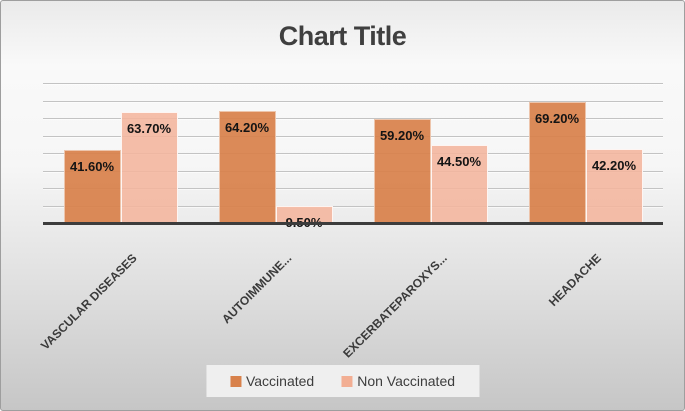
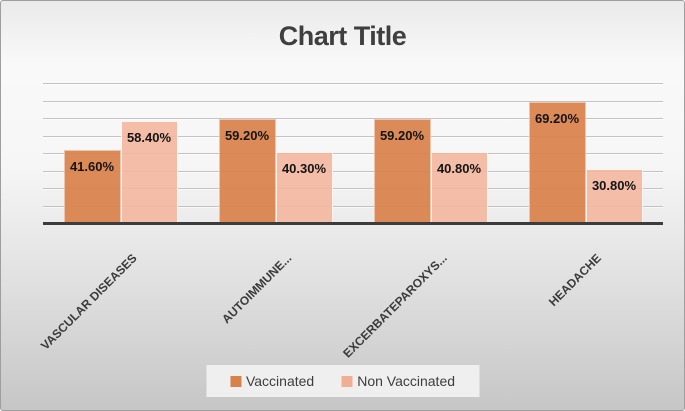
Non Vaccinated/VASCULAR DISEASES: 63.70% -> 58.40%
Vaccinated/AUTOIMMUNE...: 64.20% -> 59.20%
Non Vaccinated/AUTOIMMUNE...: 9.50% -> 40.30%
Non Vaccinated/EXCERBATEPAROXYS...: 44.50% -> 40.80%
Non Vaccinated/HEADACHE: 42.20% -> 30.80%
